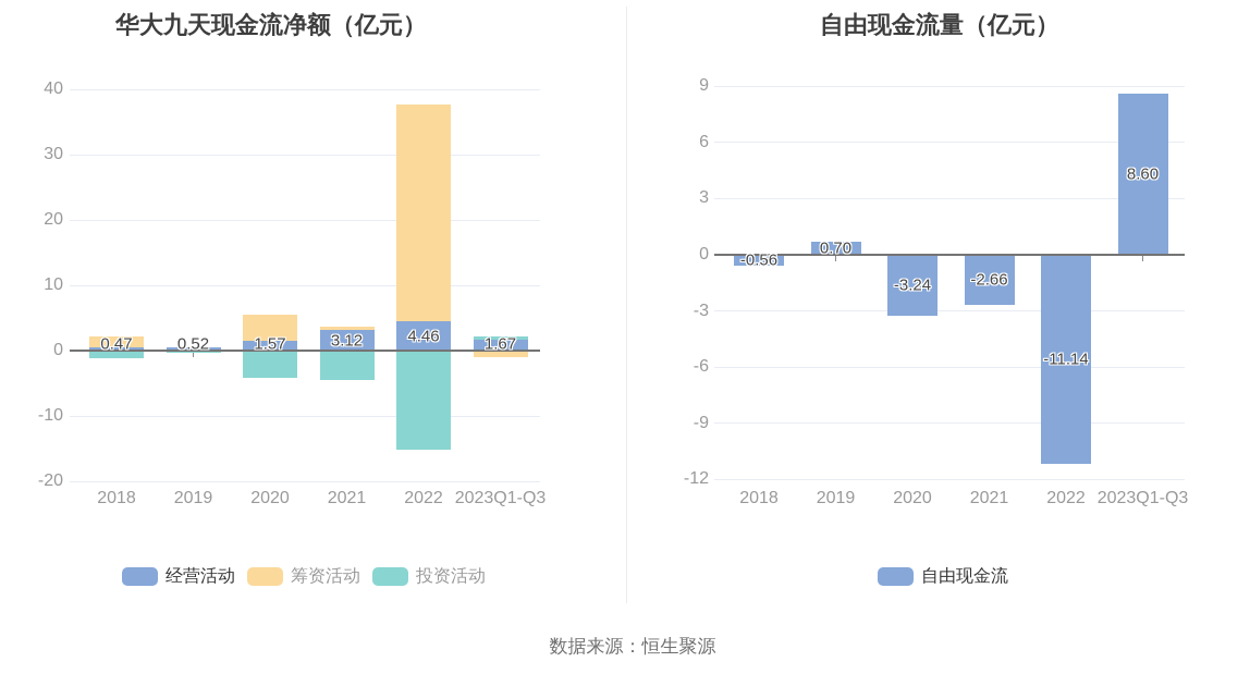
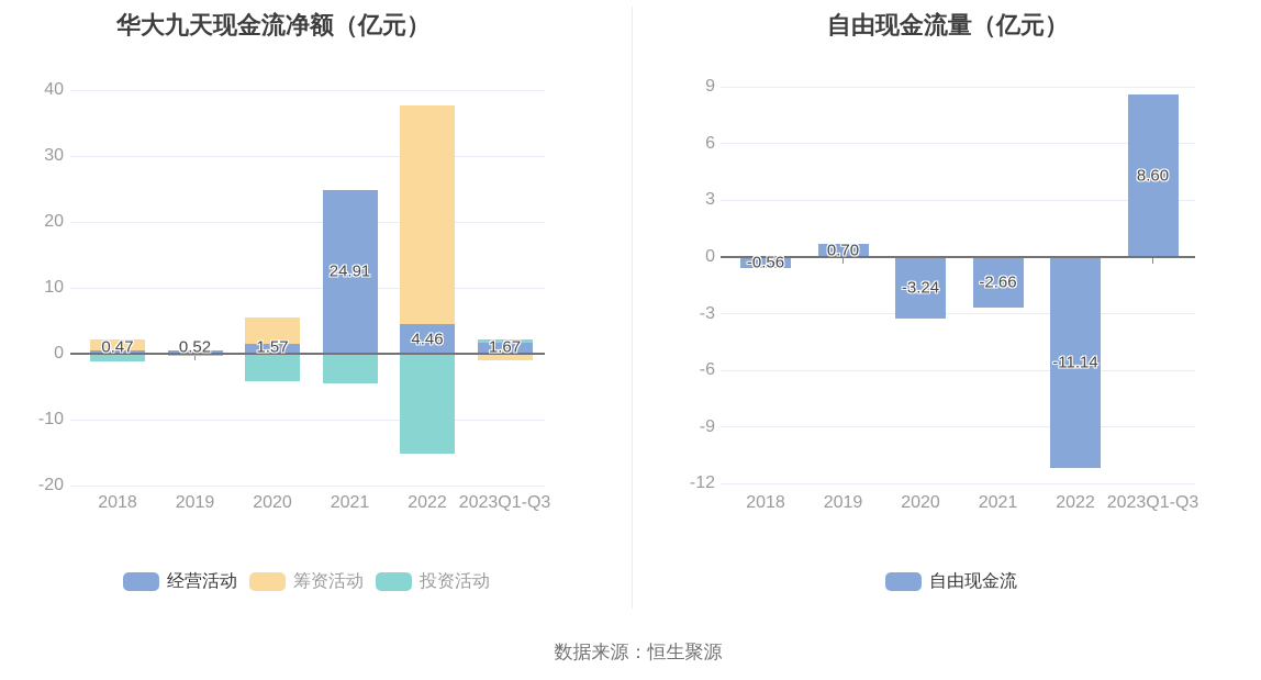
华大九天现金流净额（亿元）/经营活动/2021: 3.12 -> 24.91
